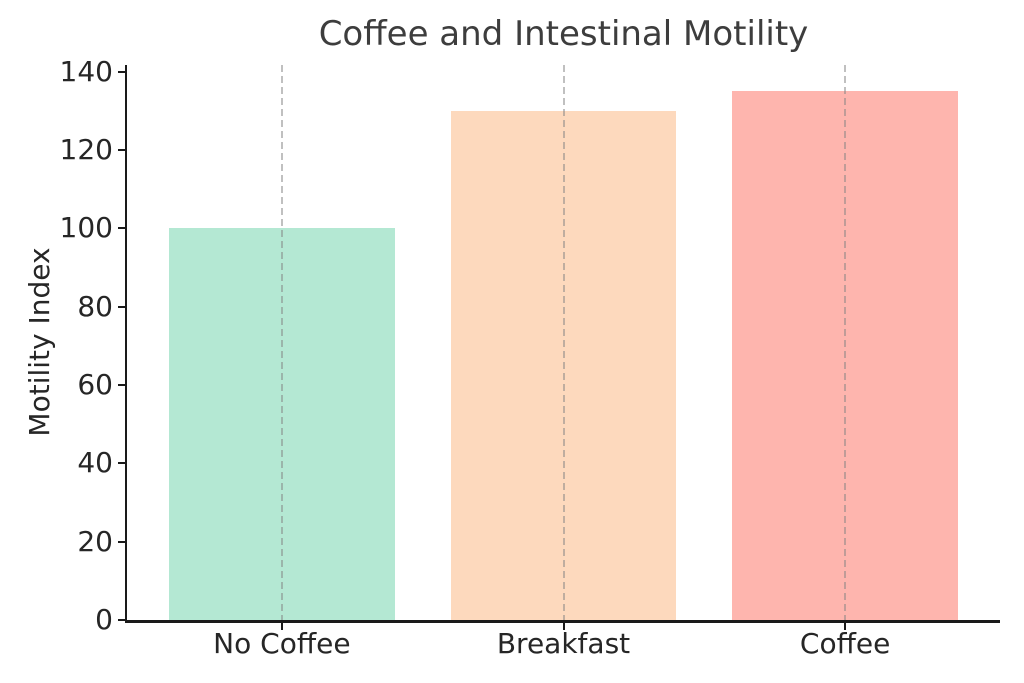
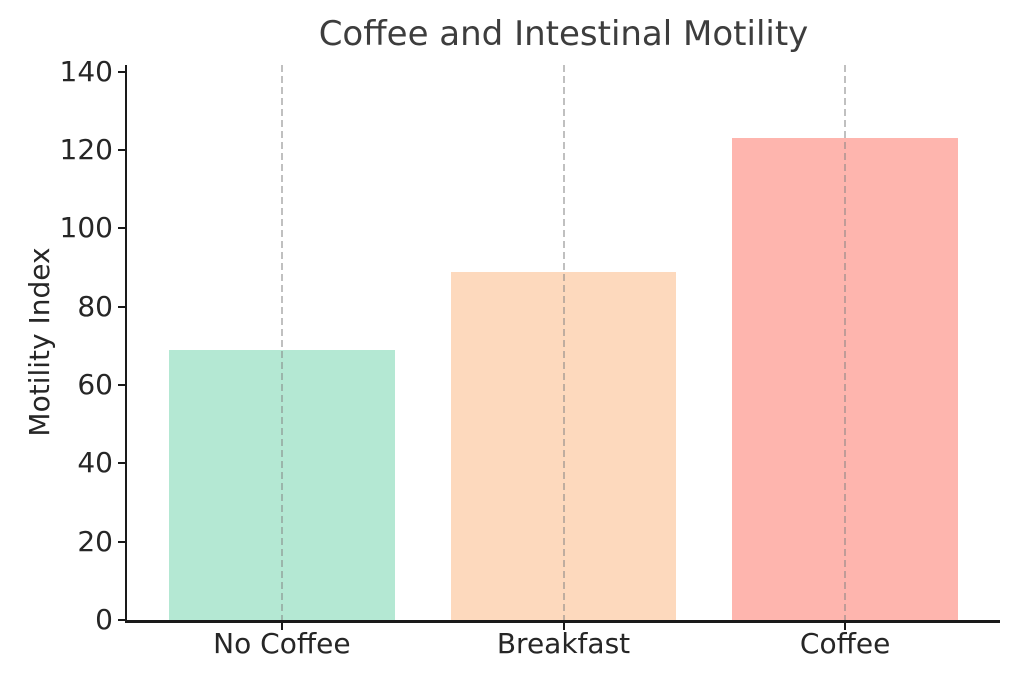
No Coffee: 100 -> 69
Breakfast: 130 -> 89
Coffee: 135 -> 123
